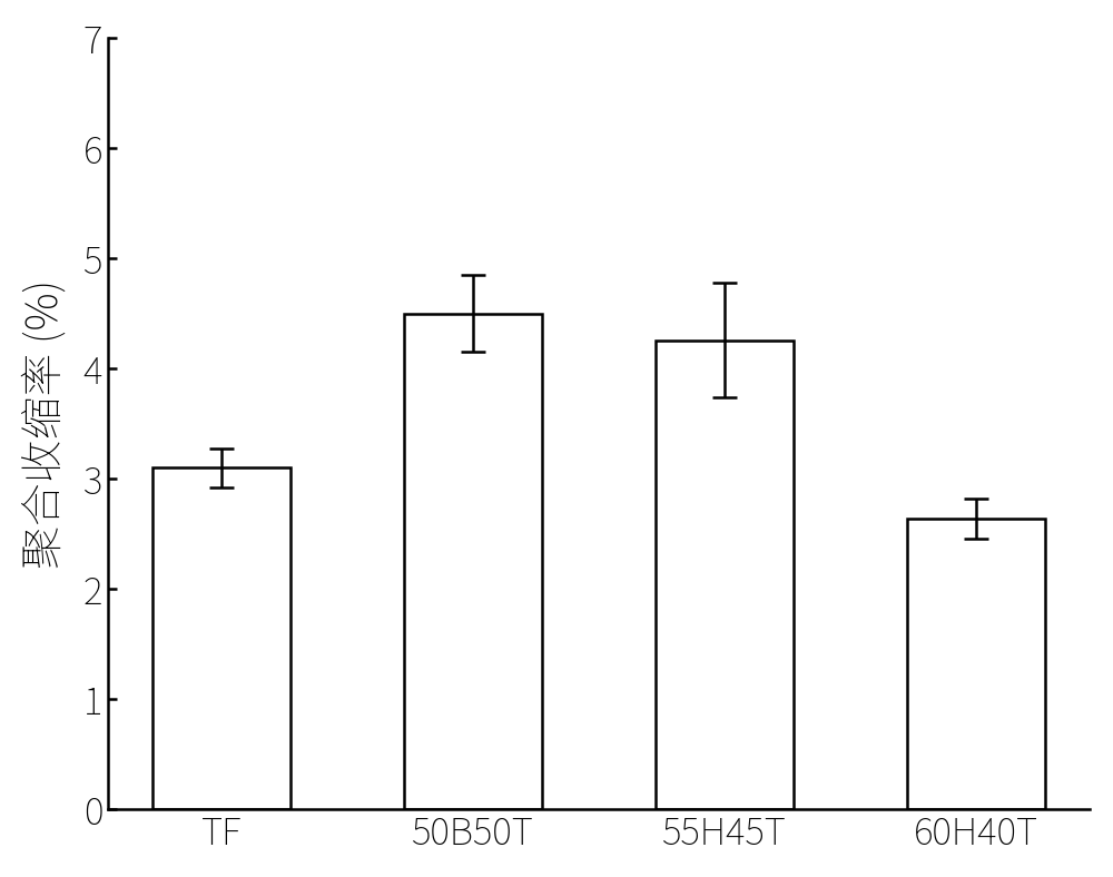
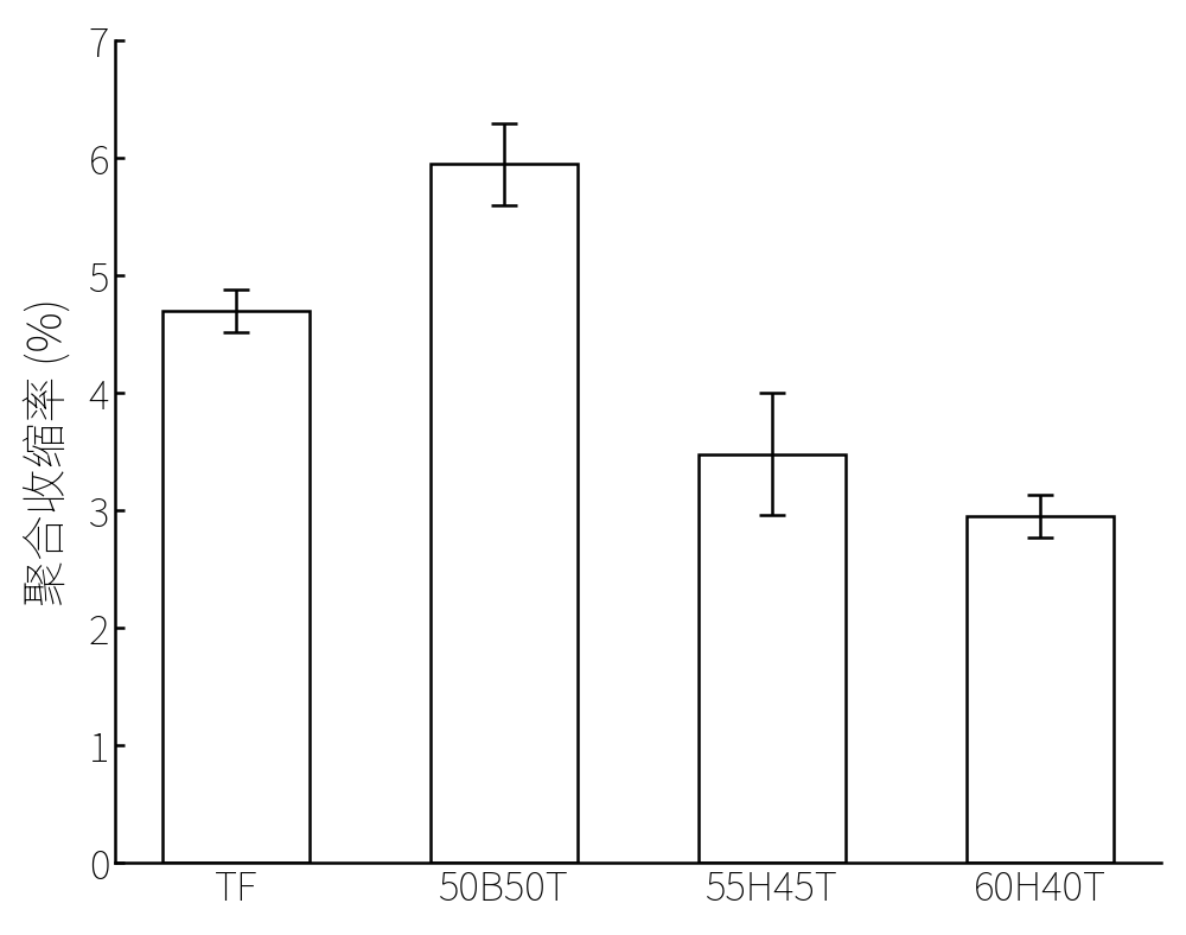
TF: 3.10 -> 4.70
50B50T: 4.50 -> 5.95
55H45T: 4.26 -> 3.48
60H40T: 2.64 -> 2.95
